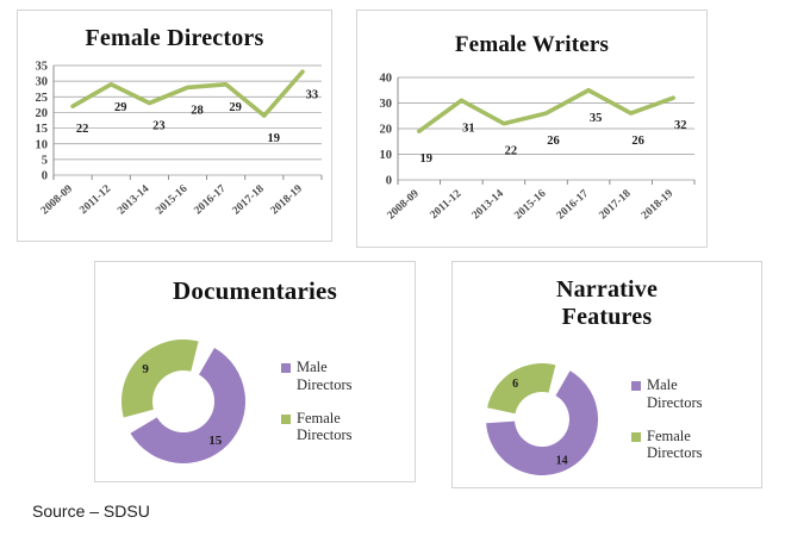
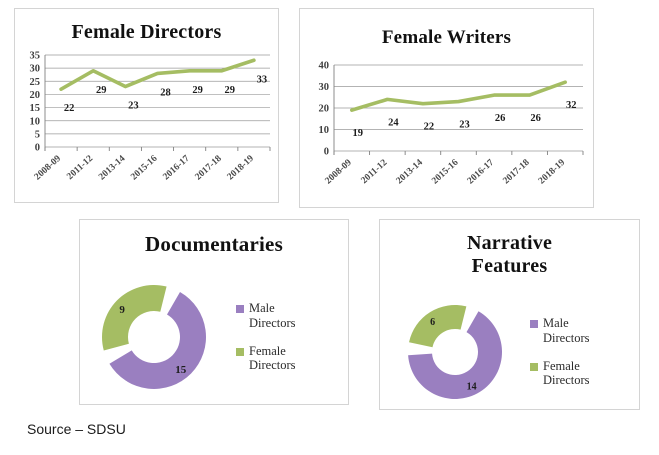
Female Directors/2017-18: 19 -> 29
Female Writers/2011-12: 31 -> 24
Female Writers/2015-16: 26 -> 23
Female Writers/2016-17: 35 -> 26
